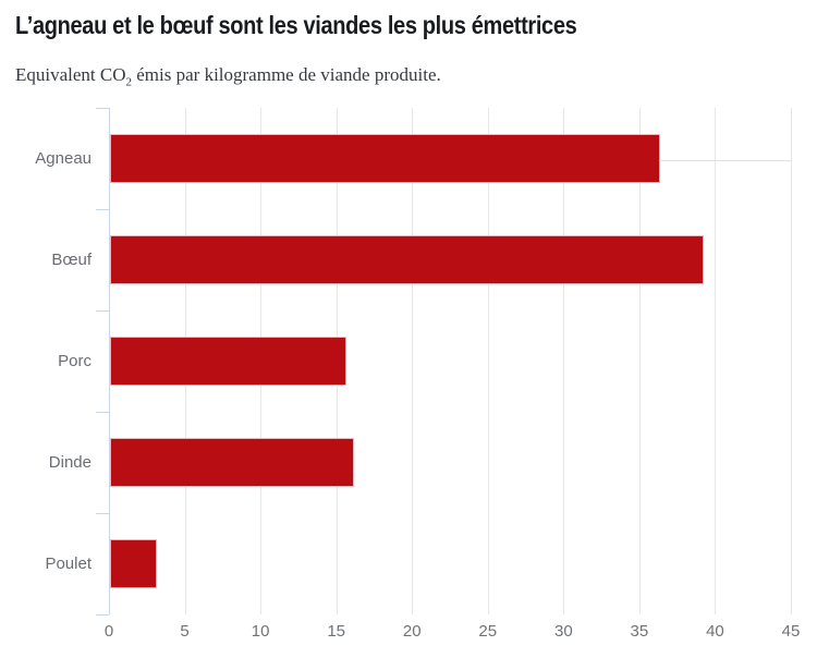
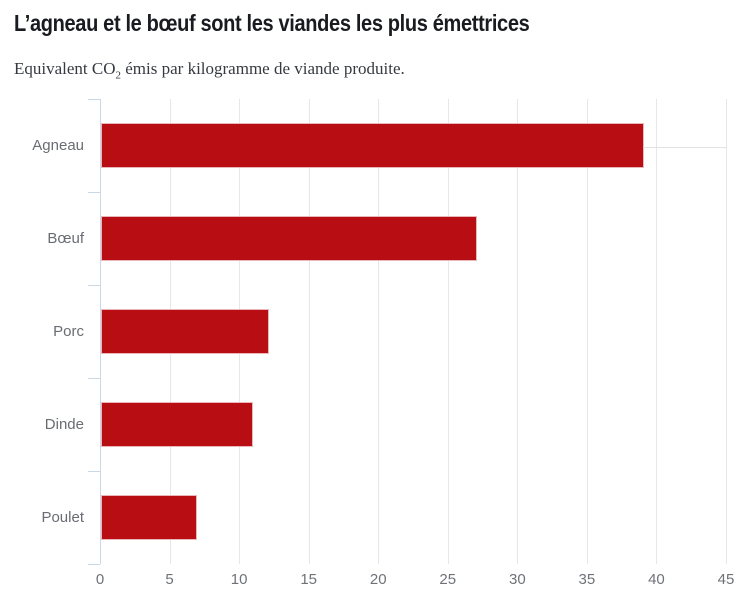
Agneau: 36.3 -> 39.0
Bœuf: 39.2 -> 27.0
Porc: 15.6 -> 12.1
Dinde: 16.1 -> 10.9
Poulet: 3.1 -> 6.9
